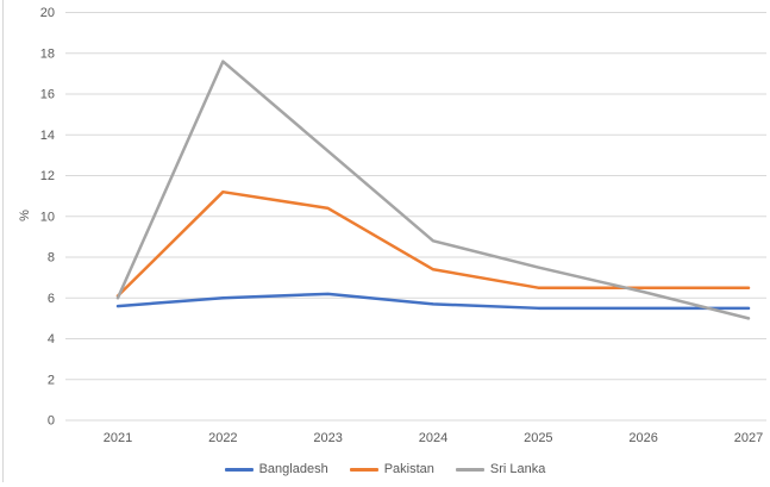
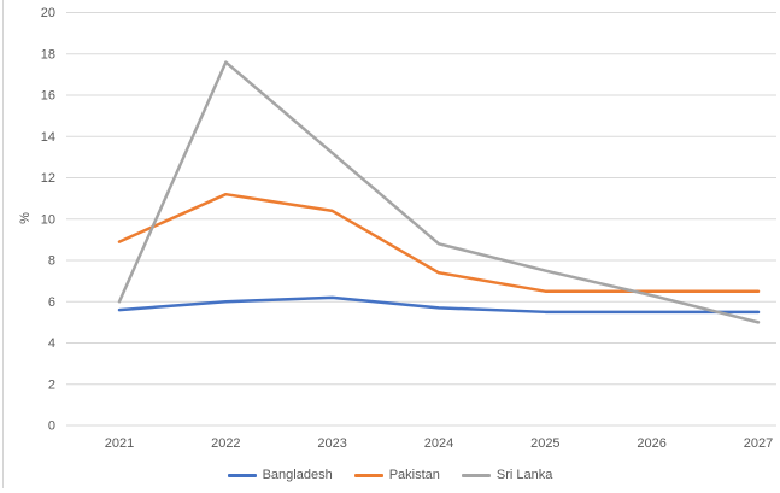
Pakistan/2021: 6.1 -> 8.9
